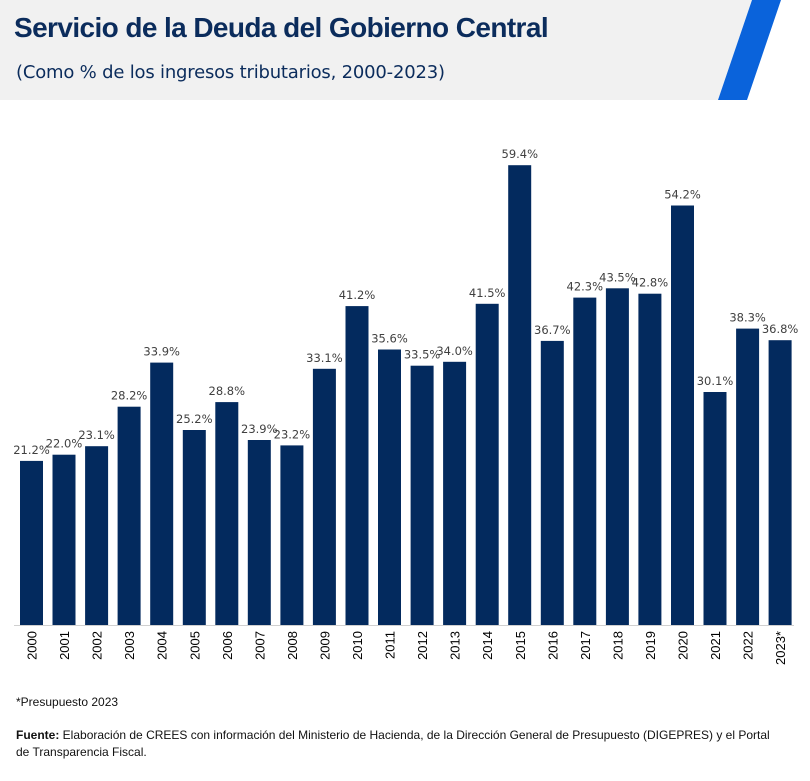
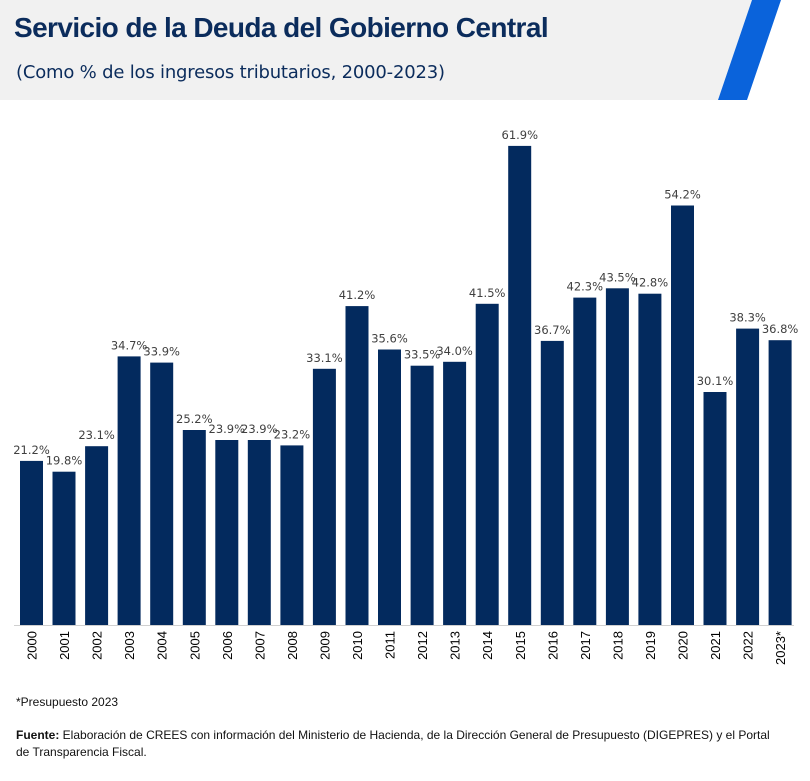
2001: 22.0% -> 19.8%
2003: 28.2% -> 34.7%
2006: 28.8% -> 23.9%
2015: 59.4% -> 61.9%
